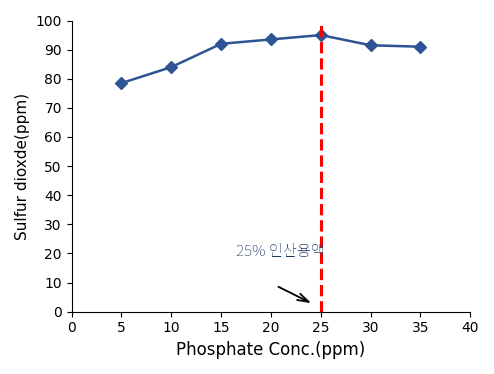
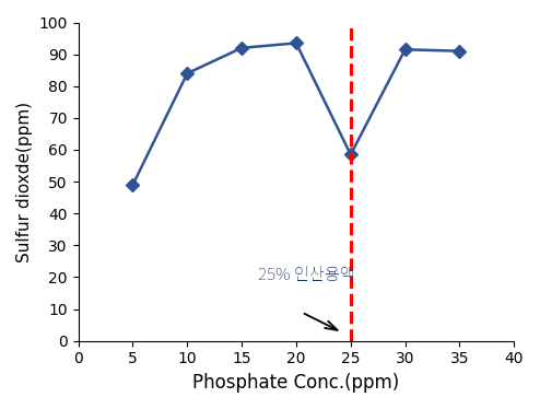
5: 78.5 -> 49.0
25: 95.0 -> 58.5
